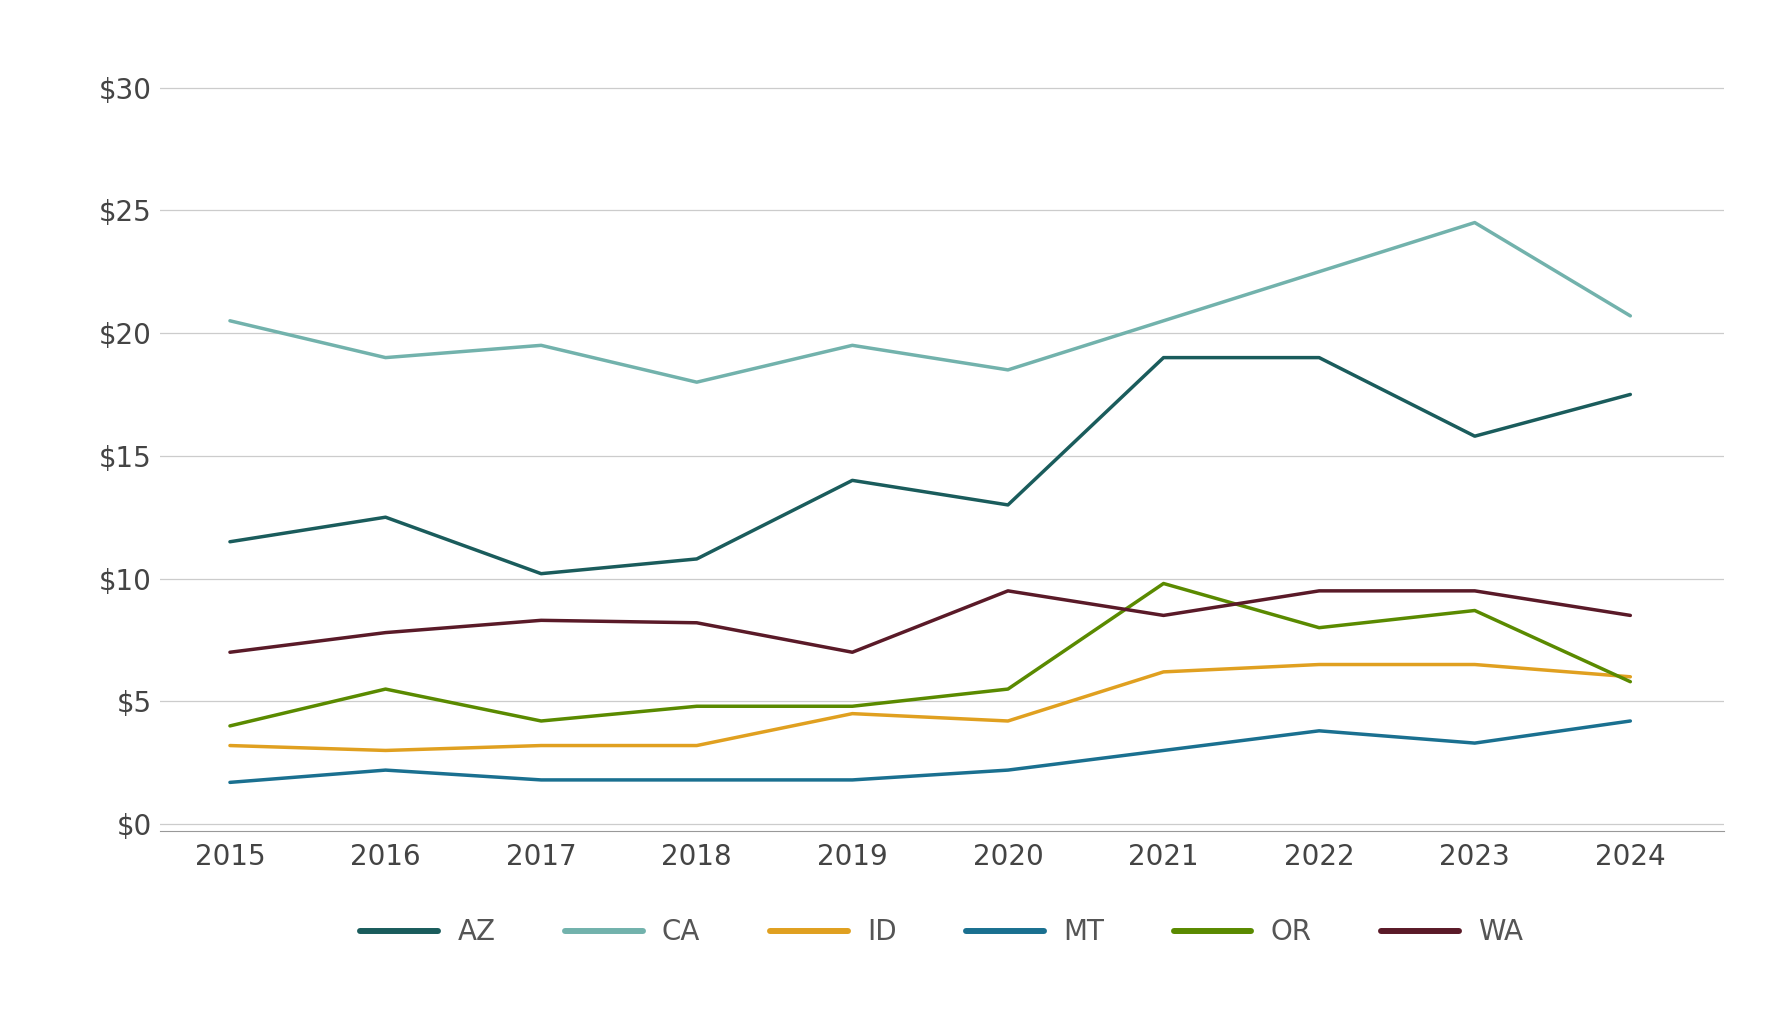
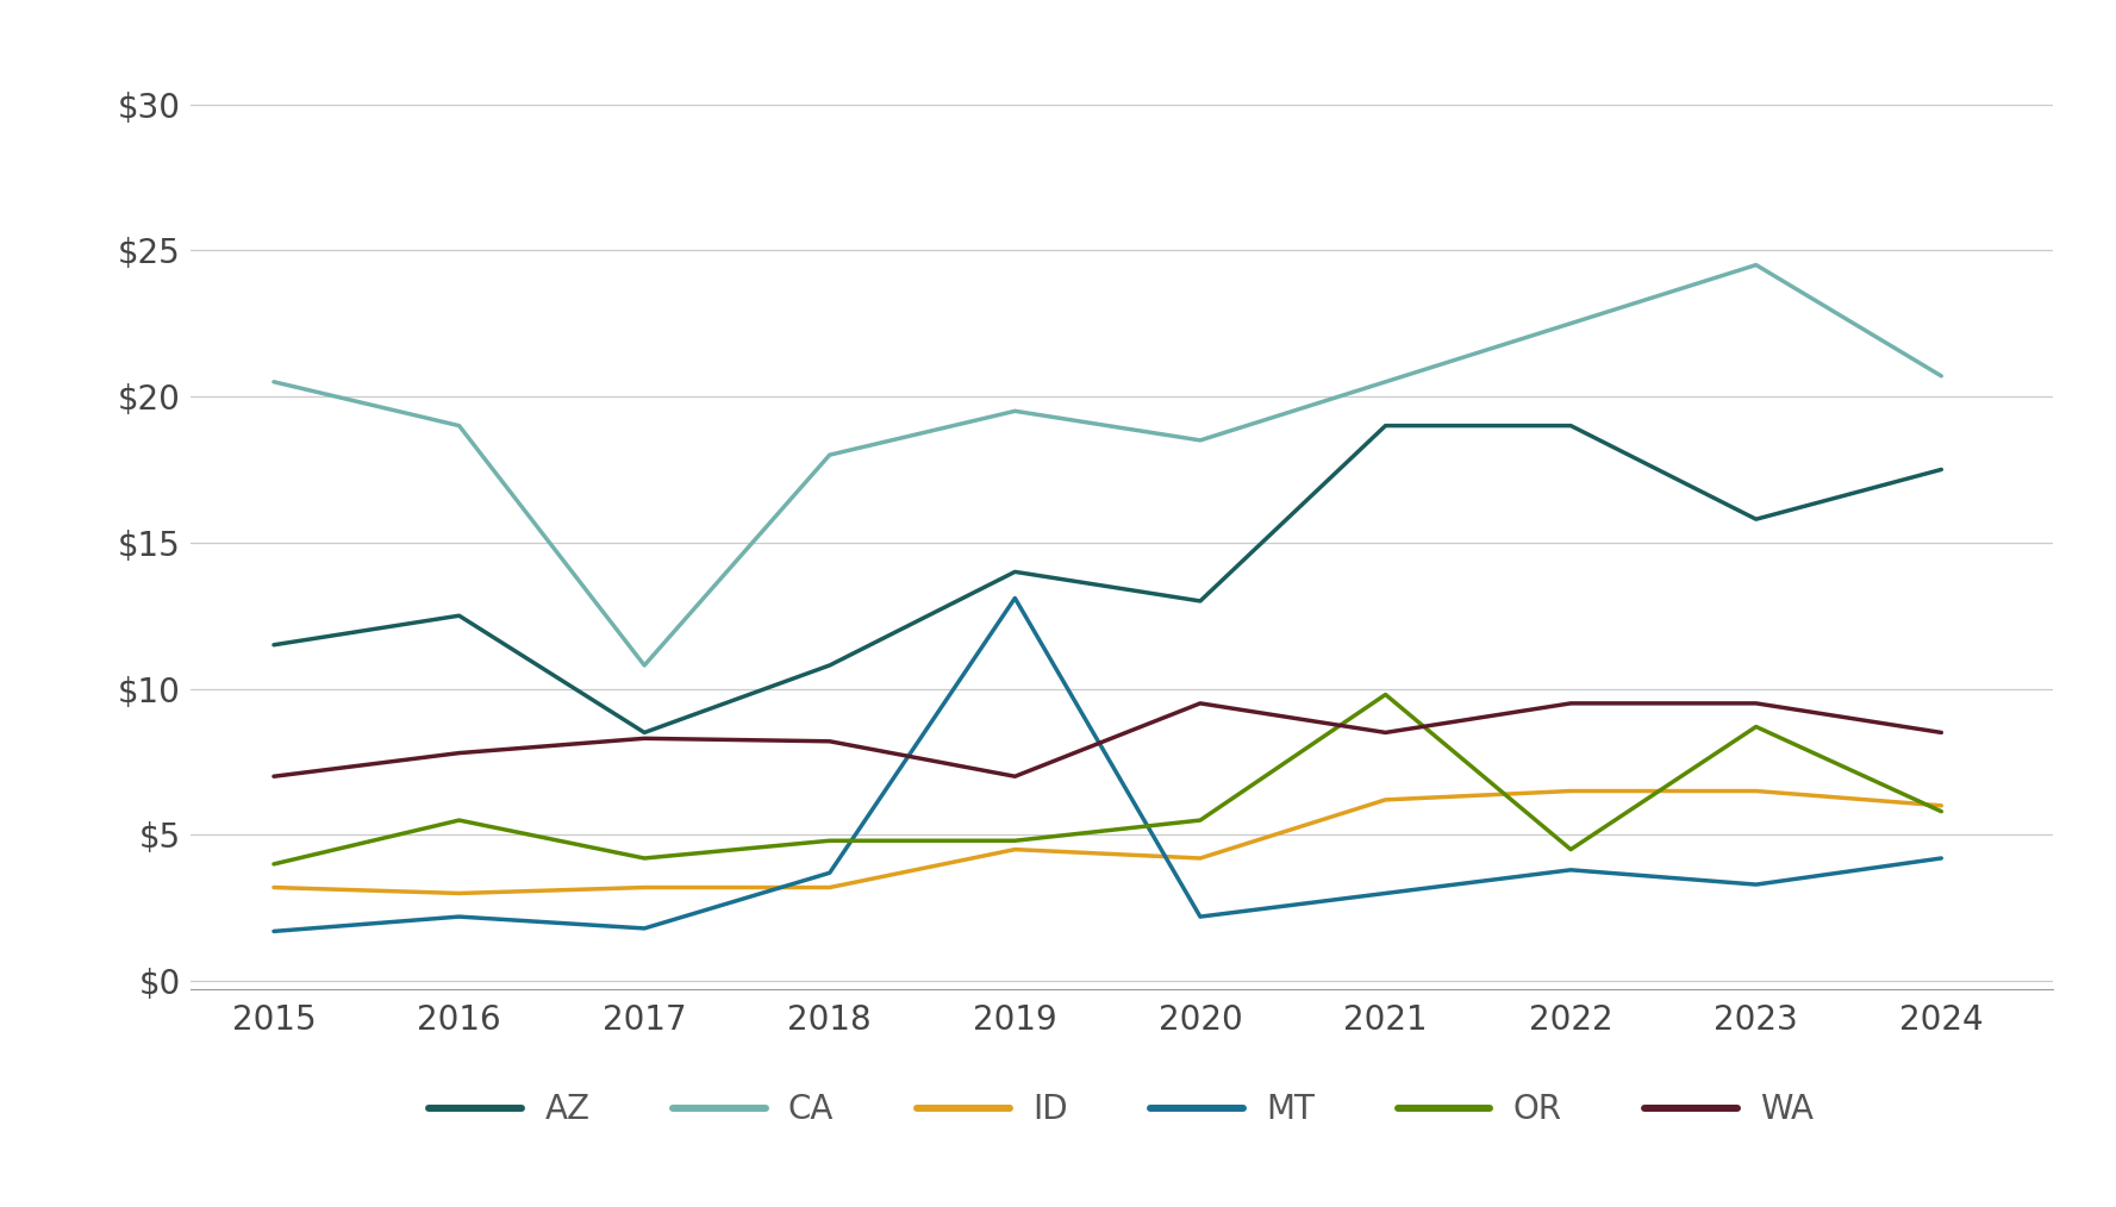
AZ/2017: $10.2 -> $8.5
CA/2017: $19.5 -> $10.8
MT/2018: $1.8 -> $3.7
MT/2019: $1.8 -> $13.1
OR/2022: $8.0 -> $4.5
